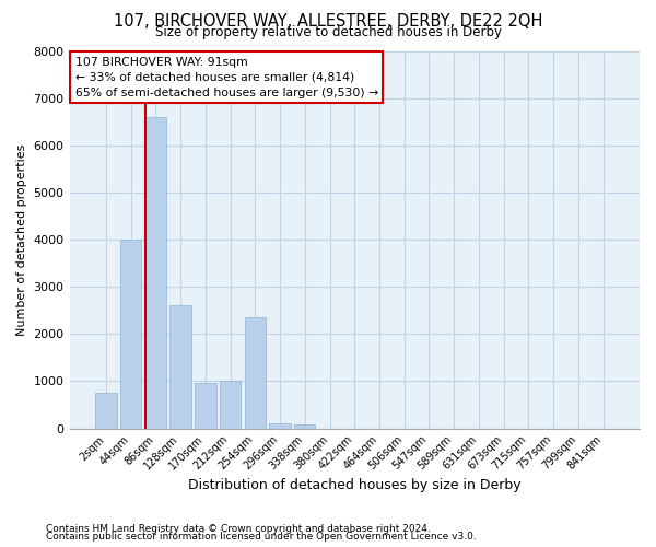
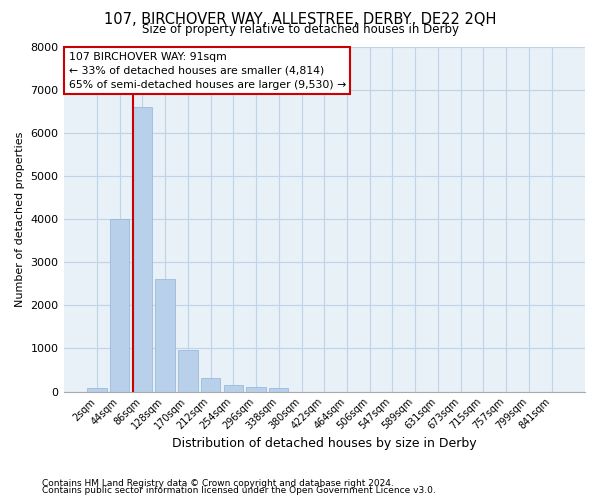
2sqm: 750 -> 80
212sqm: 1000 -> 310
254sqm: 2350 -> 140
